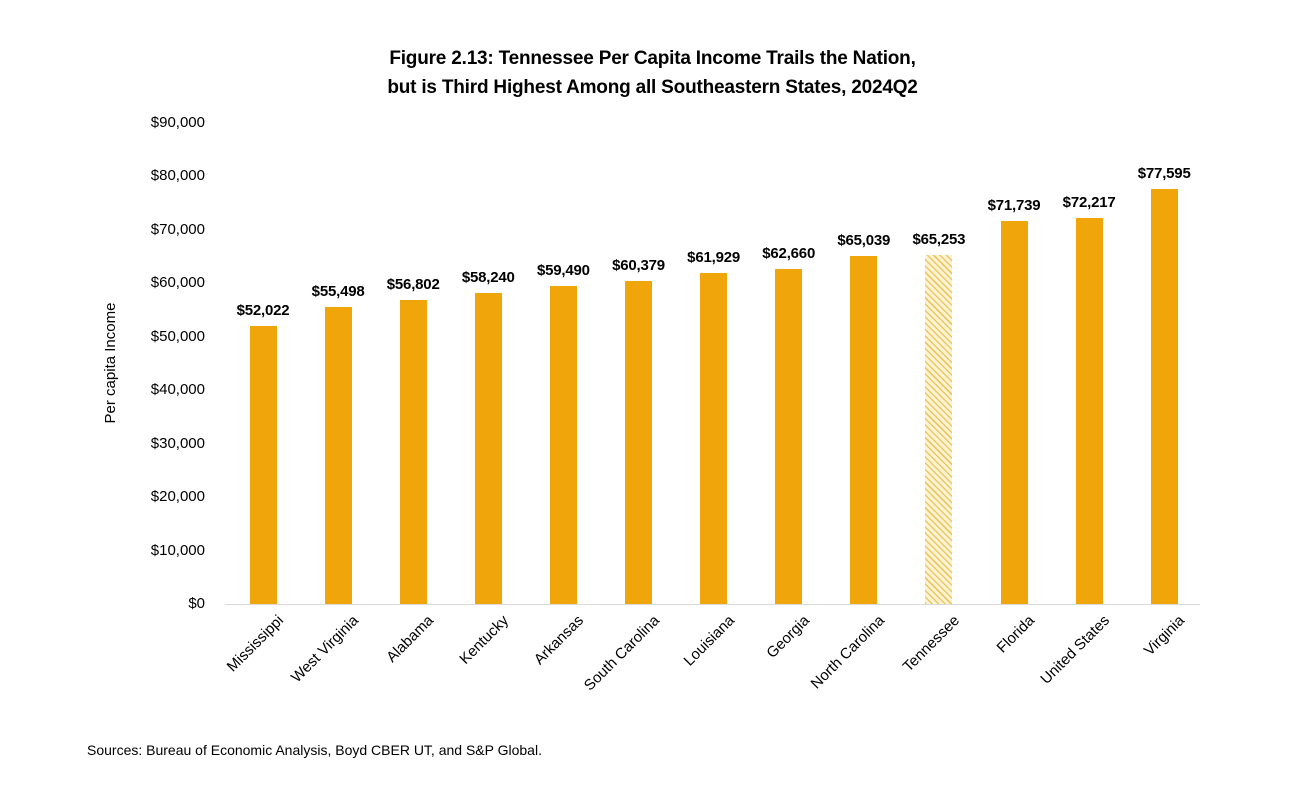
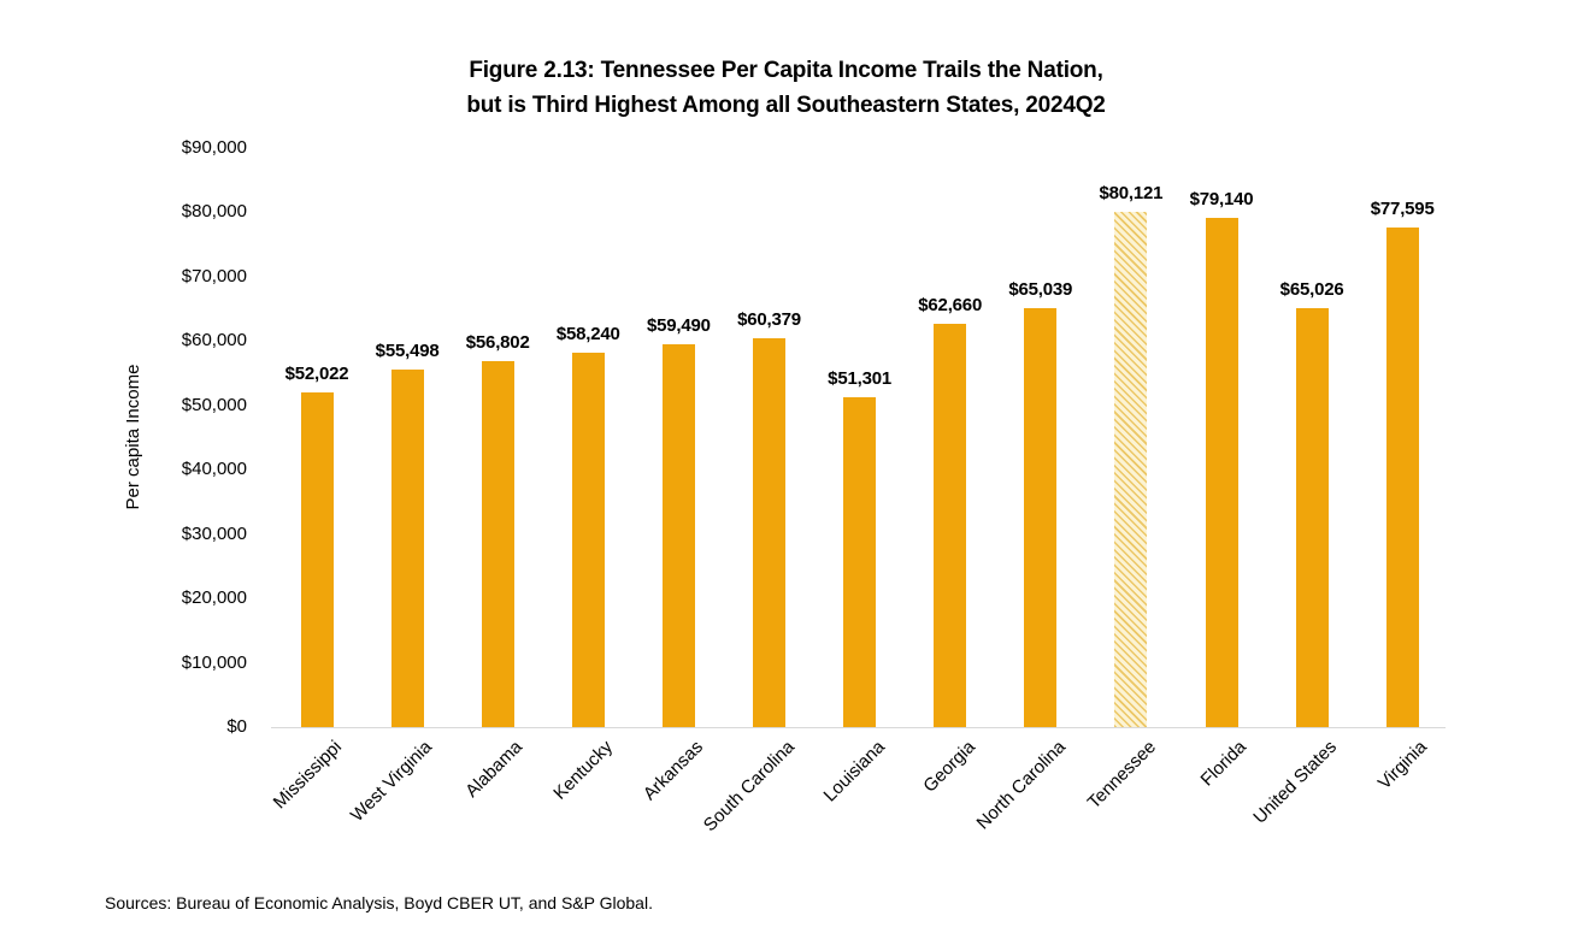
Louisiana: $61,929 -> $51,301
Tennessee: $65,253 -> $80,121
Florida: $71,739 -> $79,140
United States: $72,217 -> $65,026
